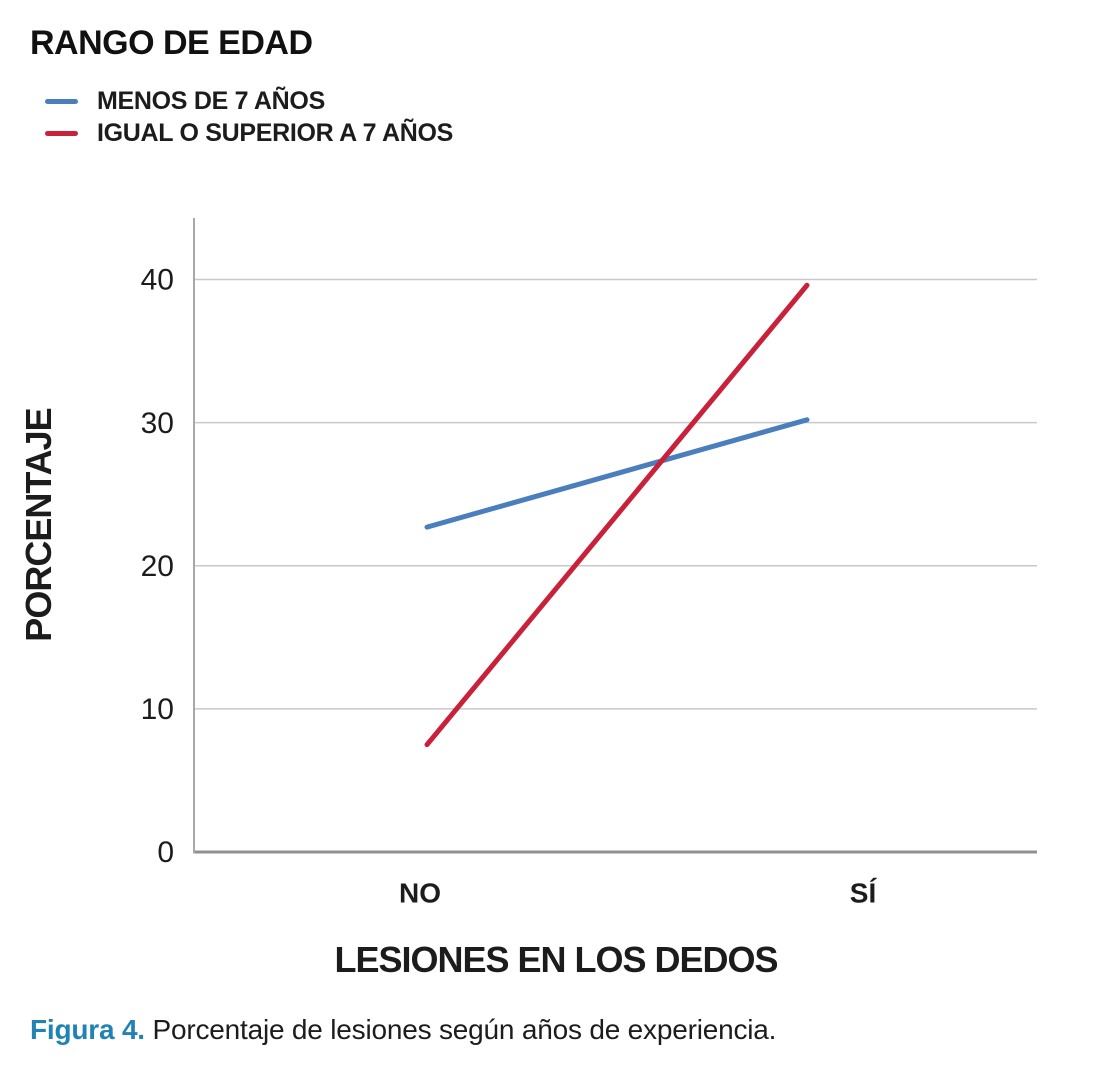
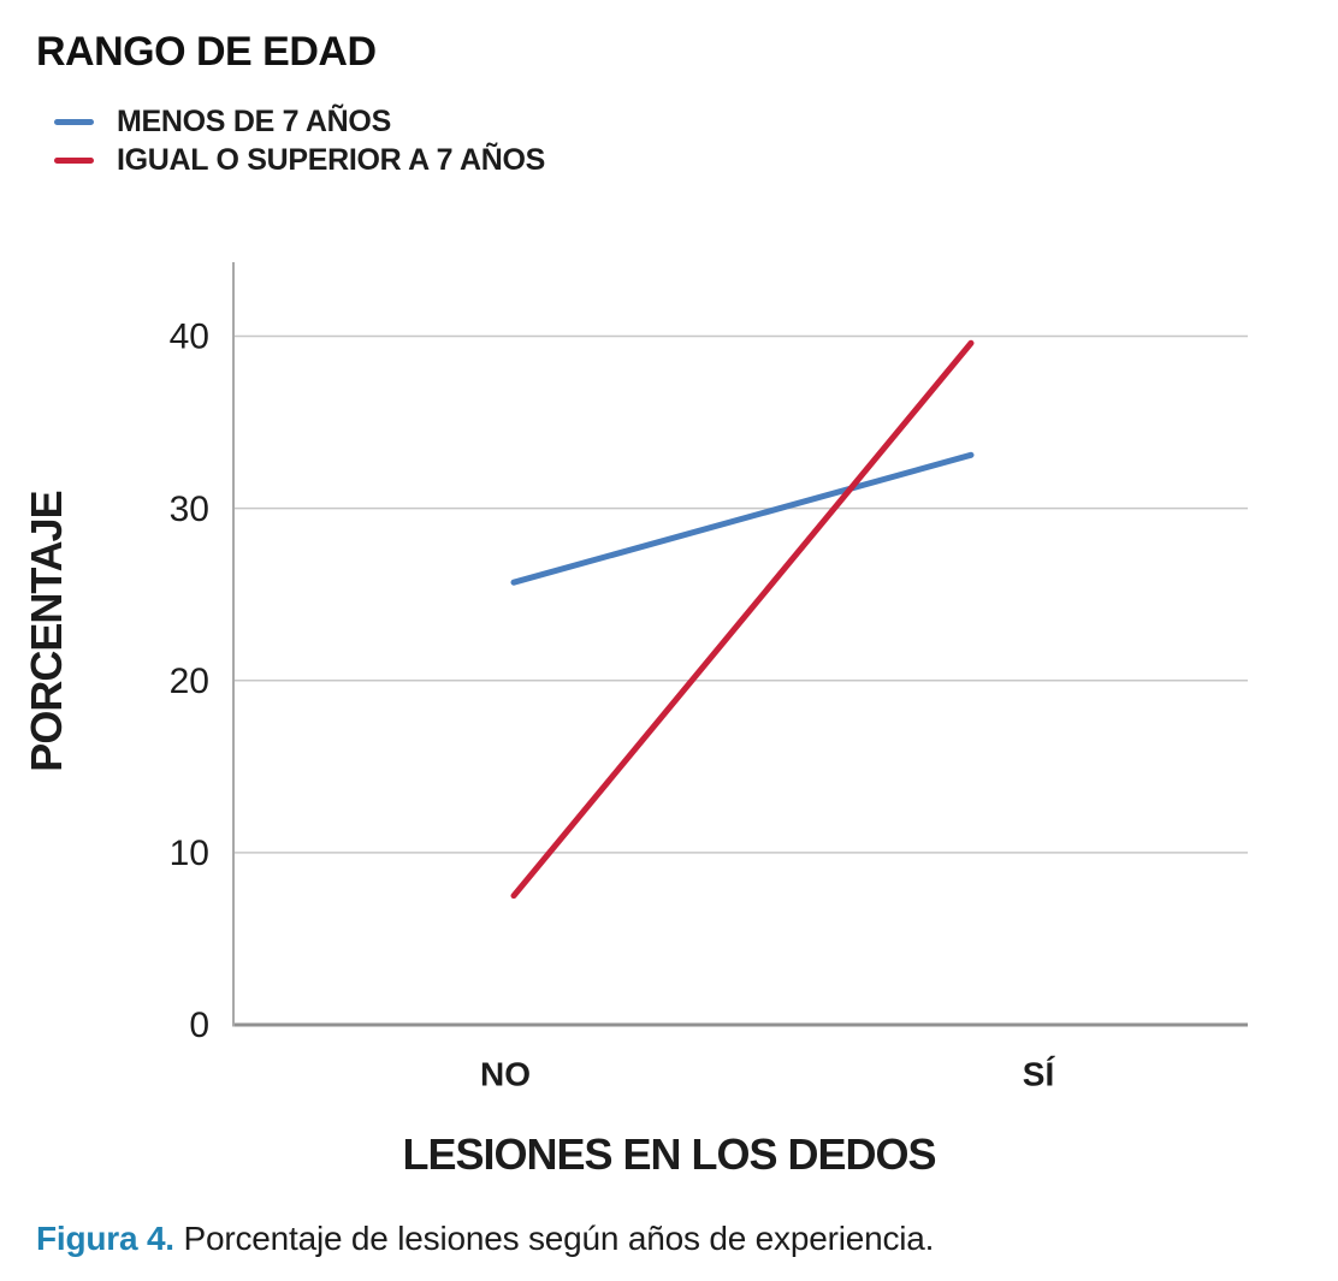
MENOS DE 7 AÑOS/NO: 22.7 -> 25.7
MENOS DE 7 AÑOS/SÍ: 30.2 -> 33.1
